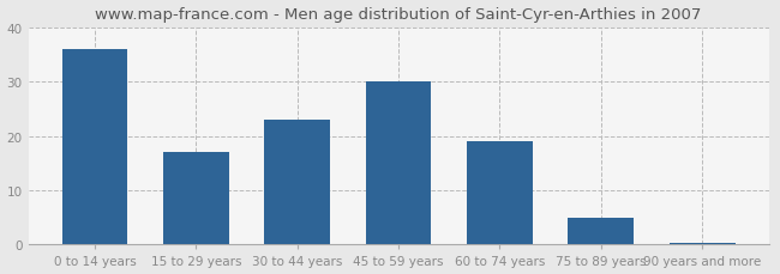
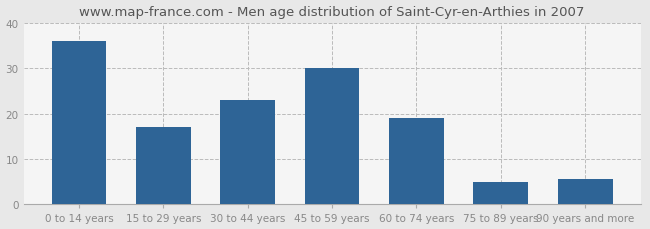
90 years and more: 0.4 -> 5.5
